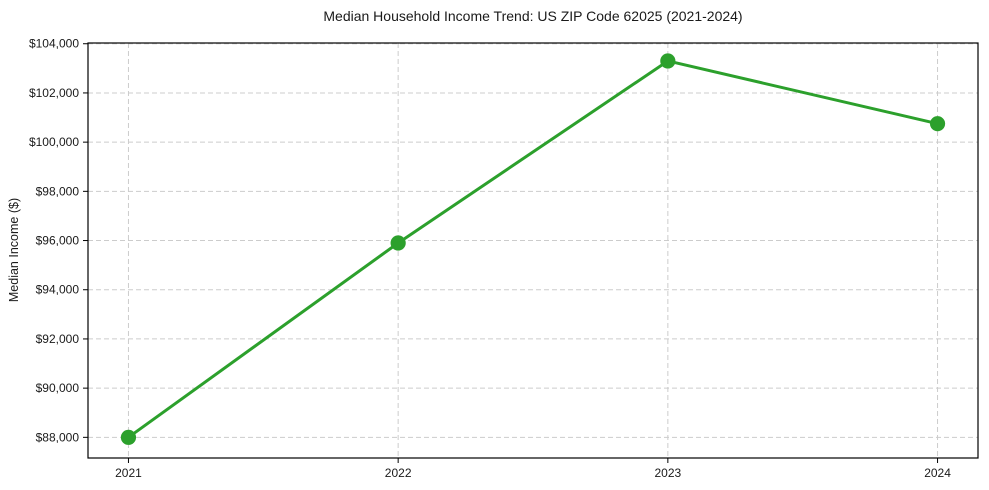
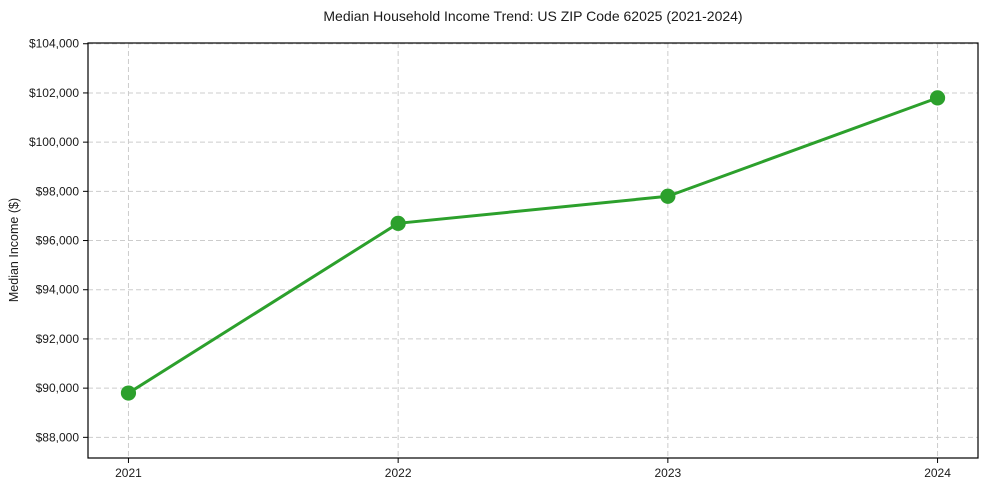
2021: $88000 -> $89800
2022: $95900 -> $96700
2023: $103300 -> $97800
2024: $100800 -> $101800
